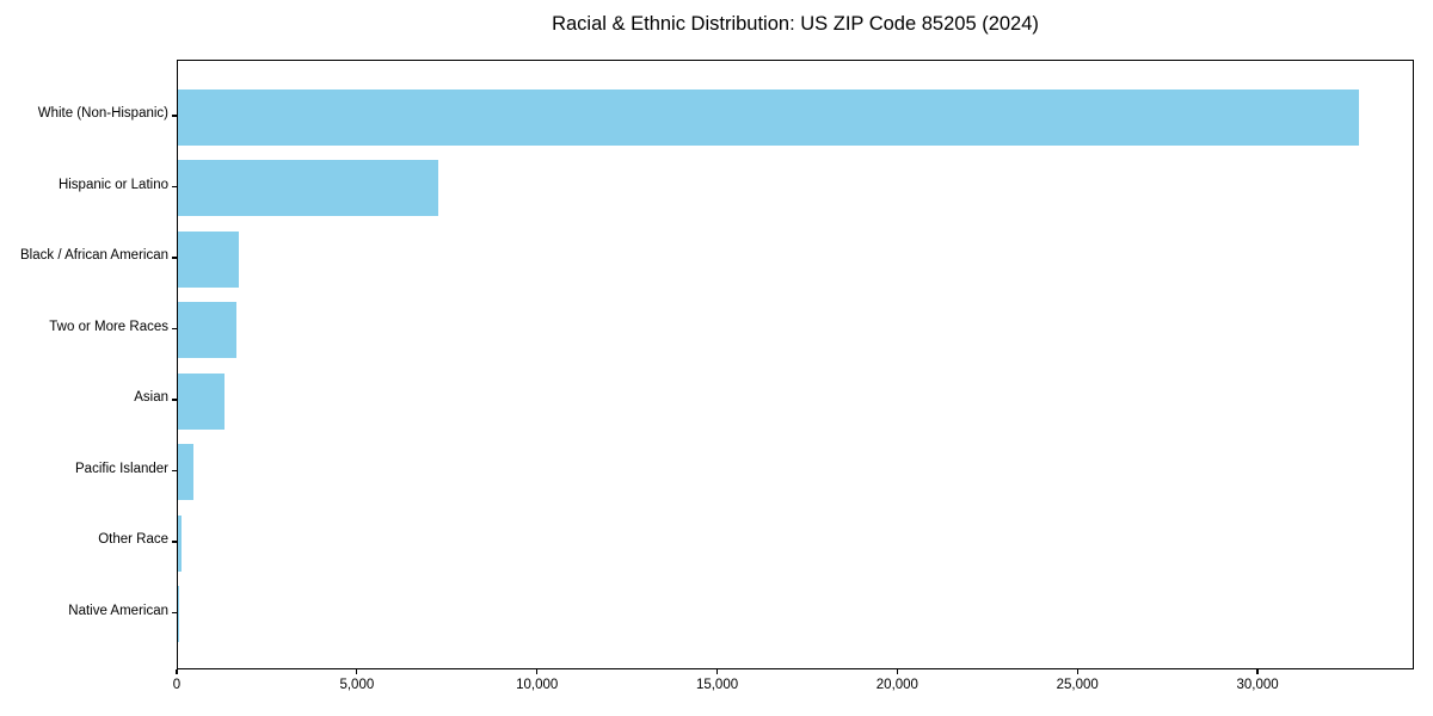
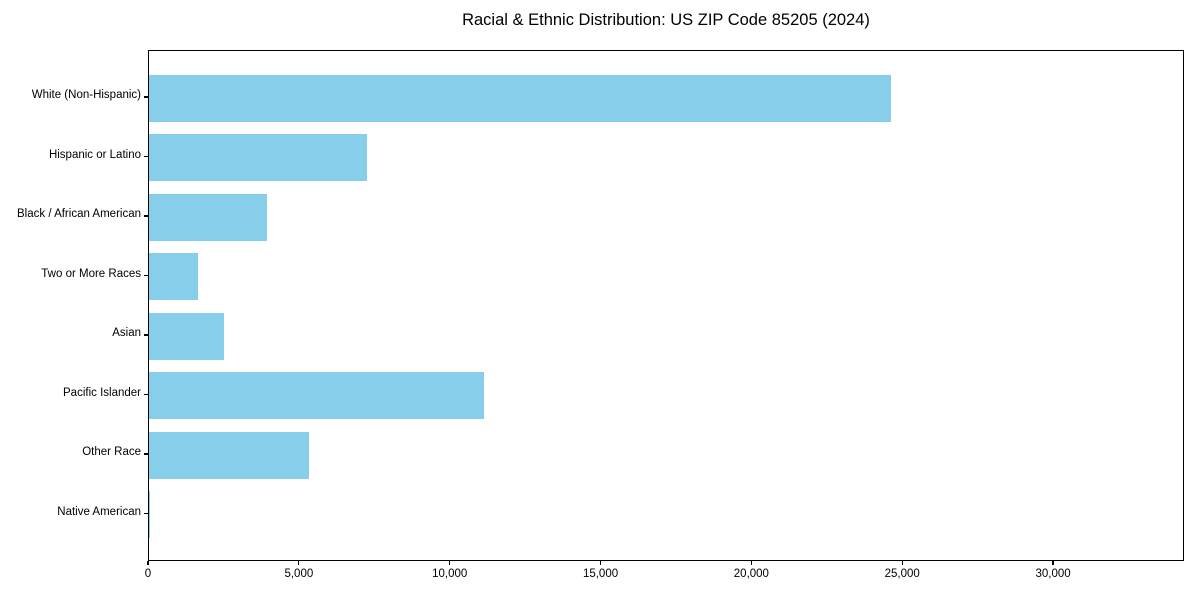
White (Non-Hispanic): 32800 -> 24600
Black / African American: 1700 -> 3900
Asian: 1300 -> 2500
Pacific Islander: 400 -> 11100
Other Race: 100 -> 5300
